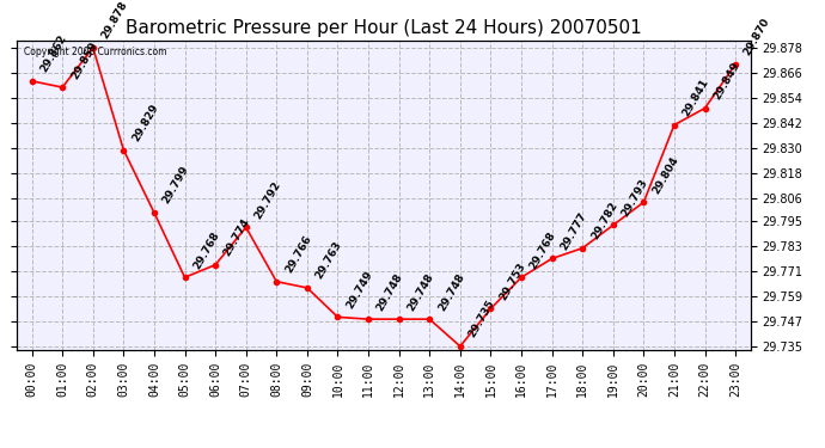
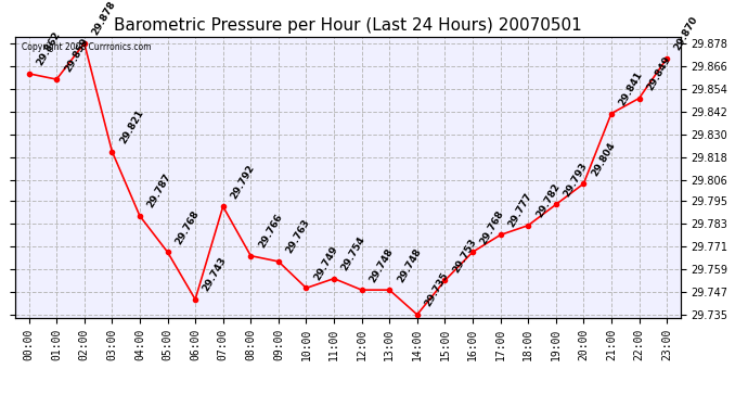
03:00: 29.829 -> 29.821
04:00: 29.799 -> 29.787
06:00: 29.774 -> 29.743
11:00: 29.748 -> 29.754
